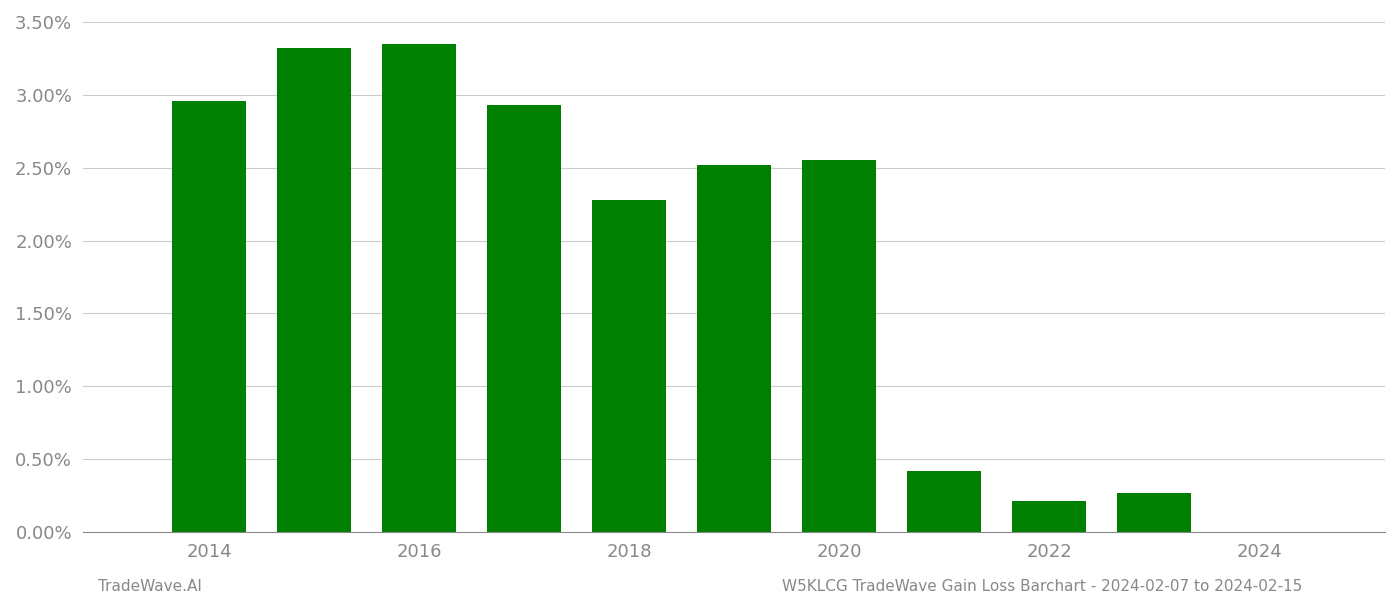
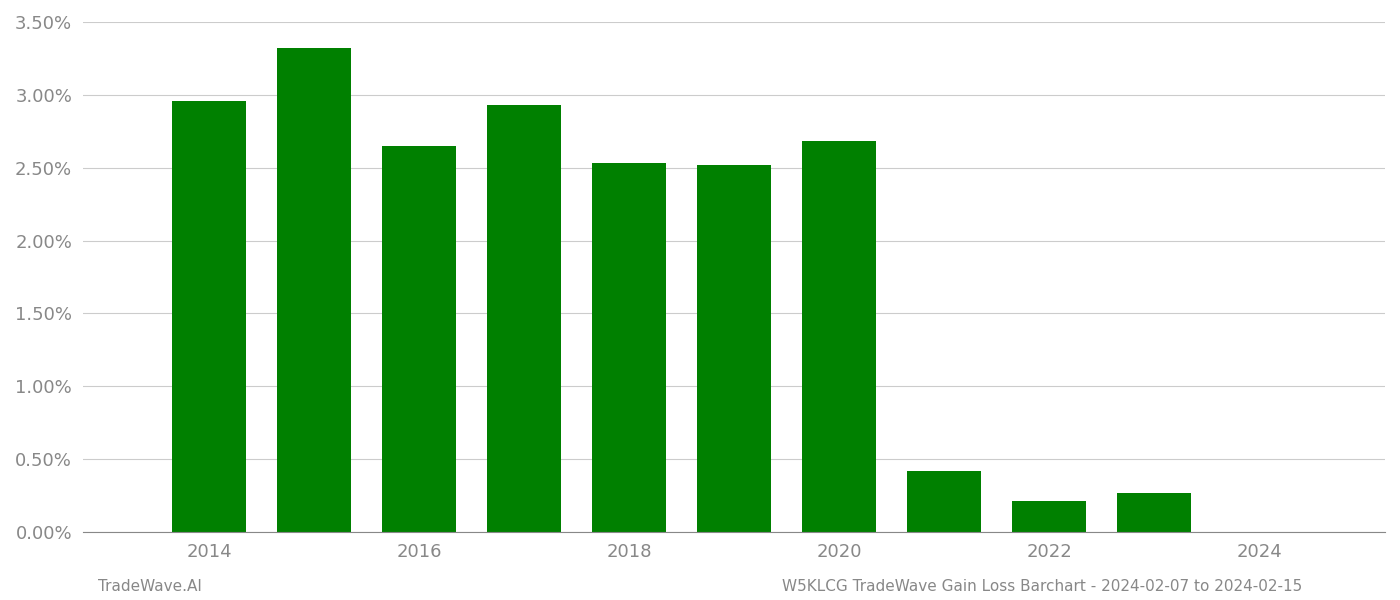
2016: 3.35% -> 2.65%
2018: 2.28% -> 2.53%
2020: 2.55% -> 2.68%
